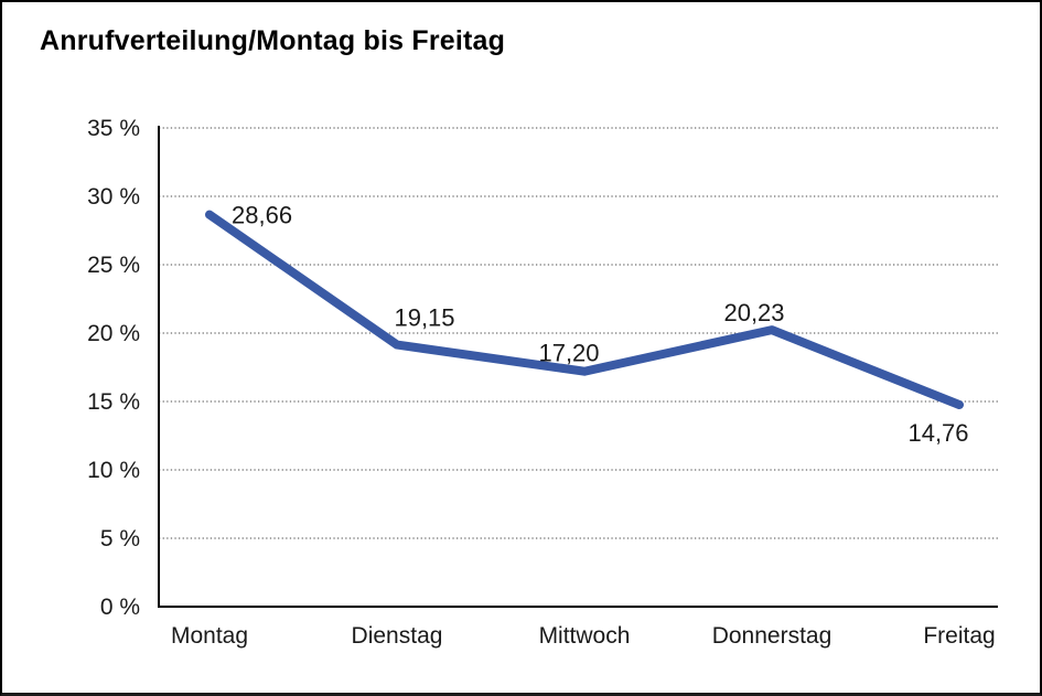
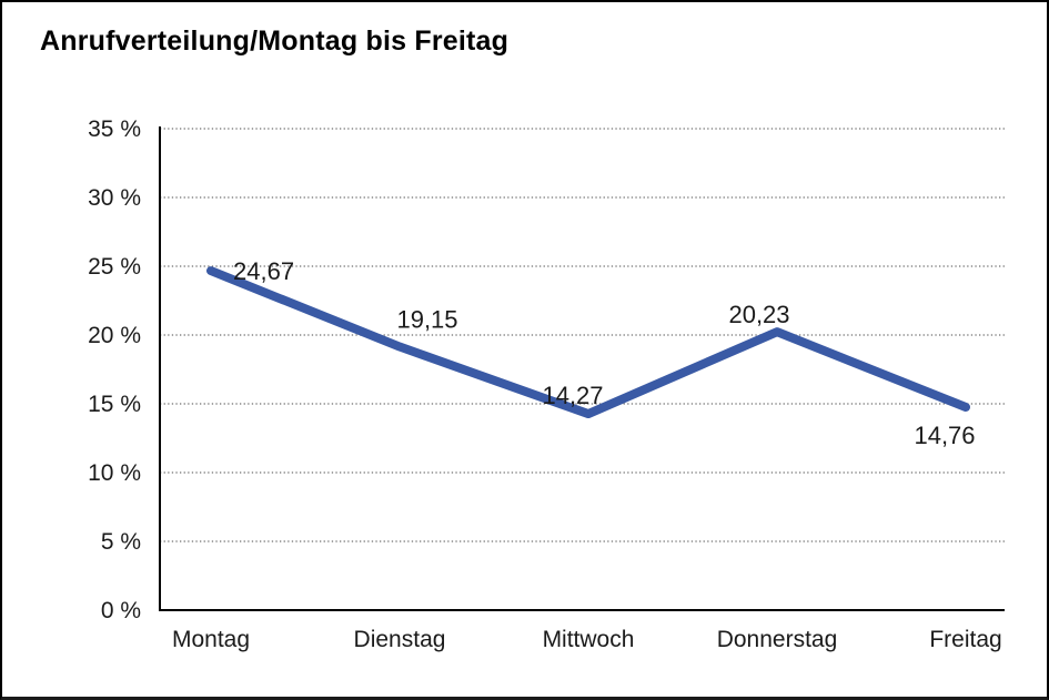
Montag: 28,66 -> 24,67
Mittwoch: 17,20 -> 14,27
